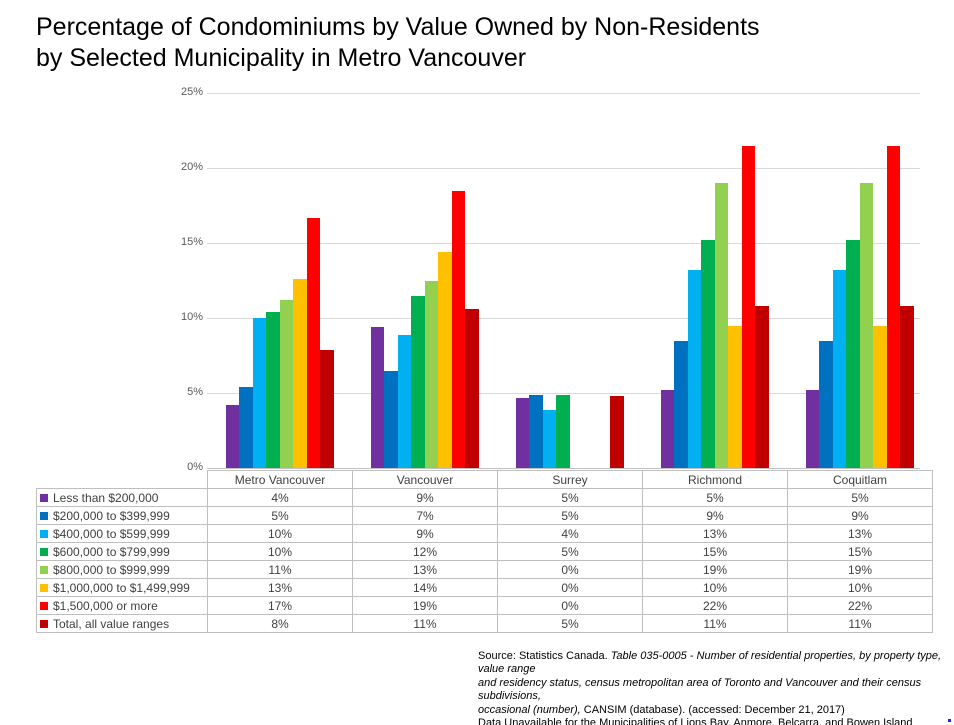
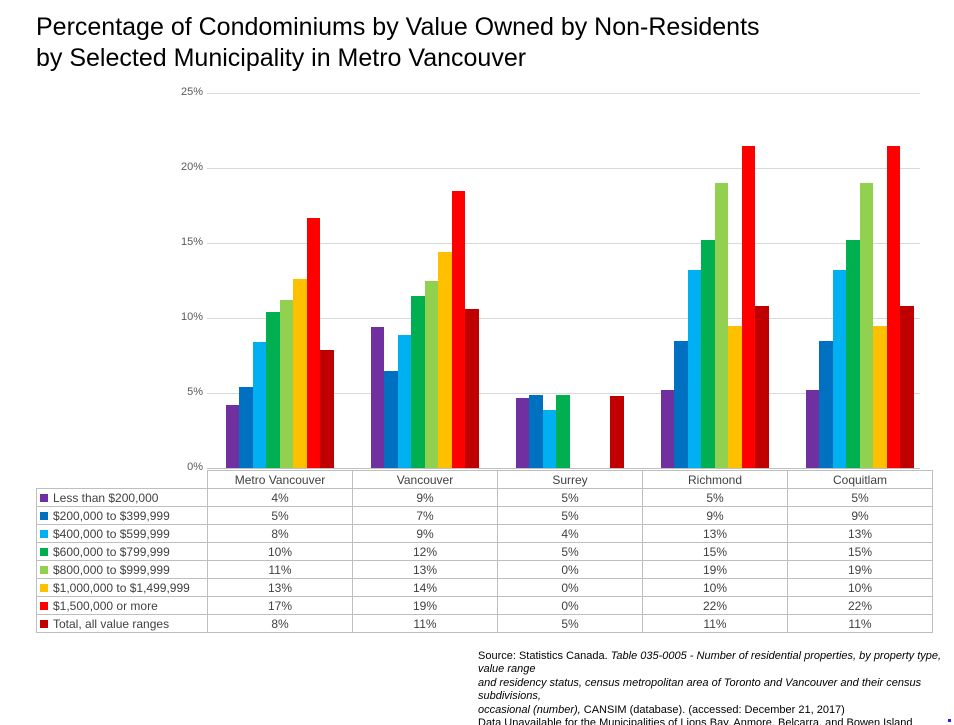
$400,000 to $599,999/Metro Vancouver: 10% -> 8%
